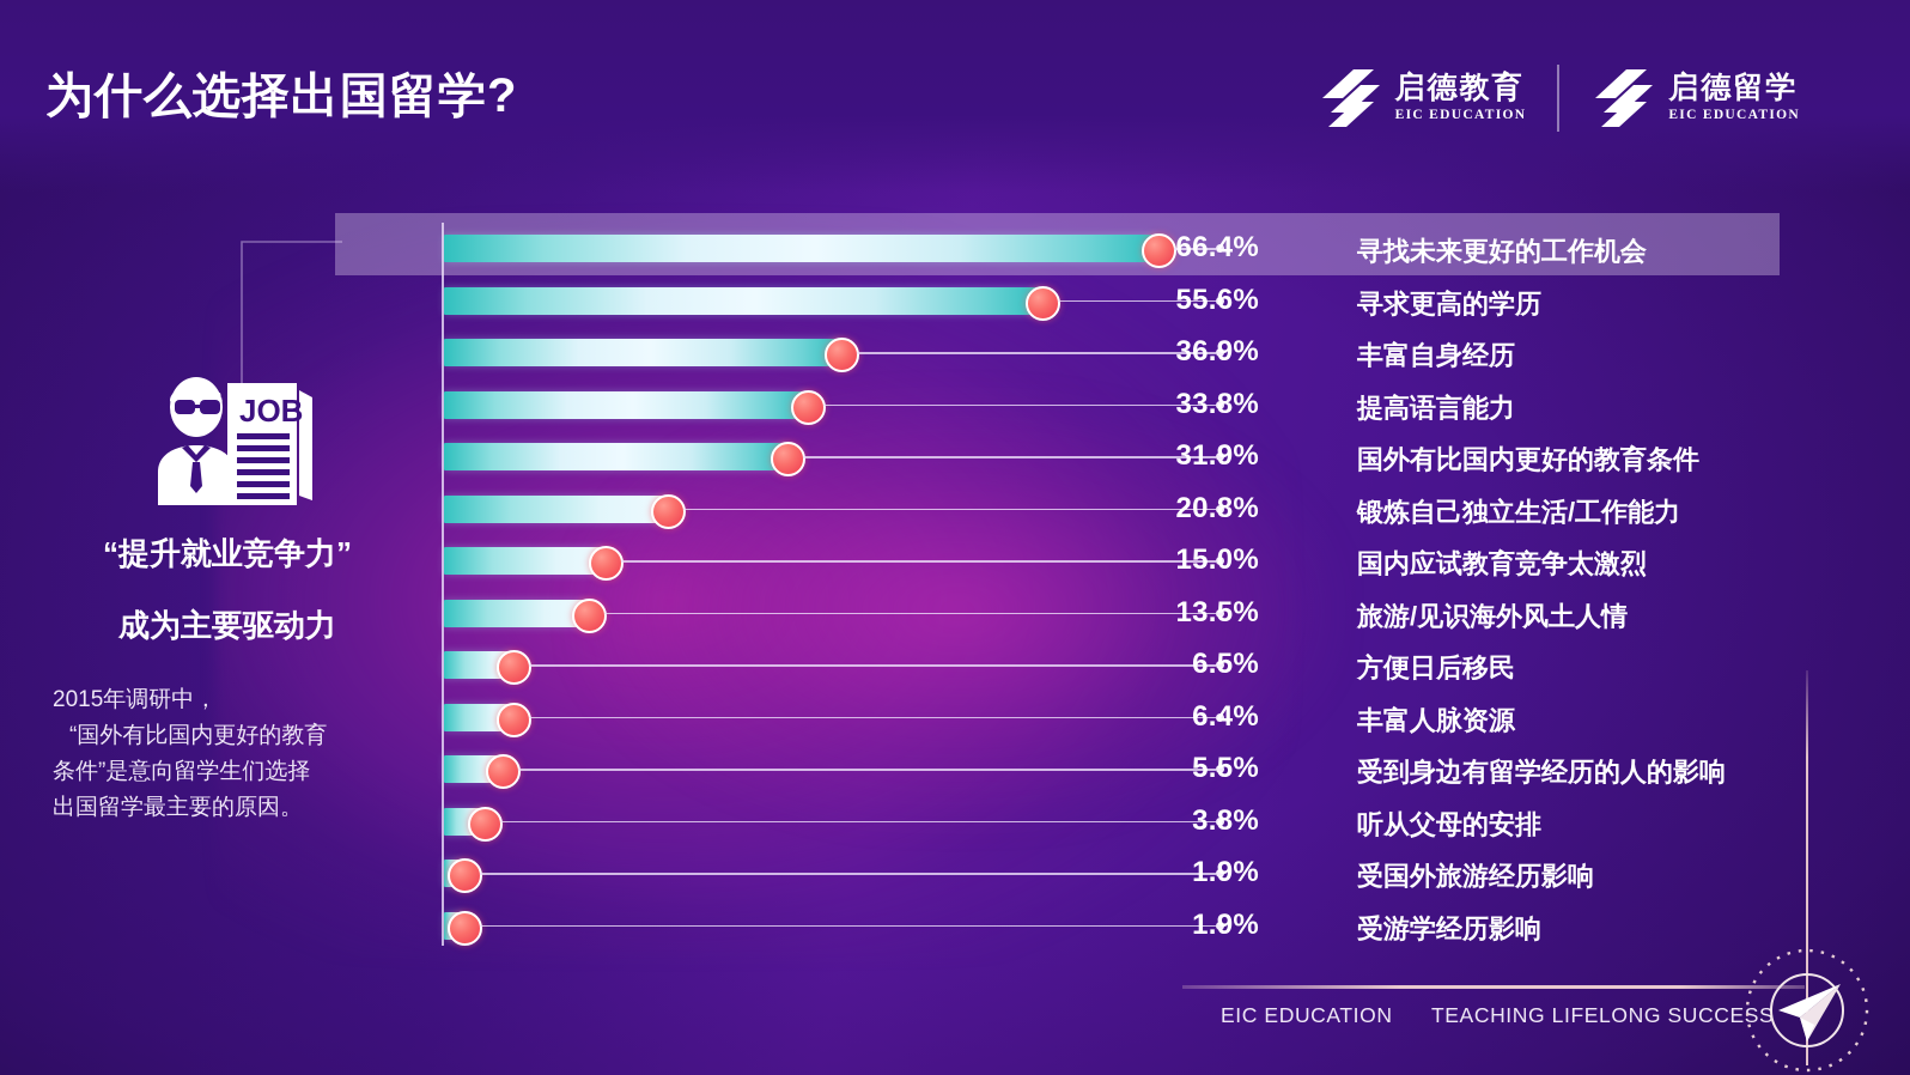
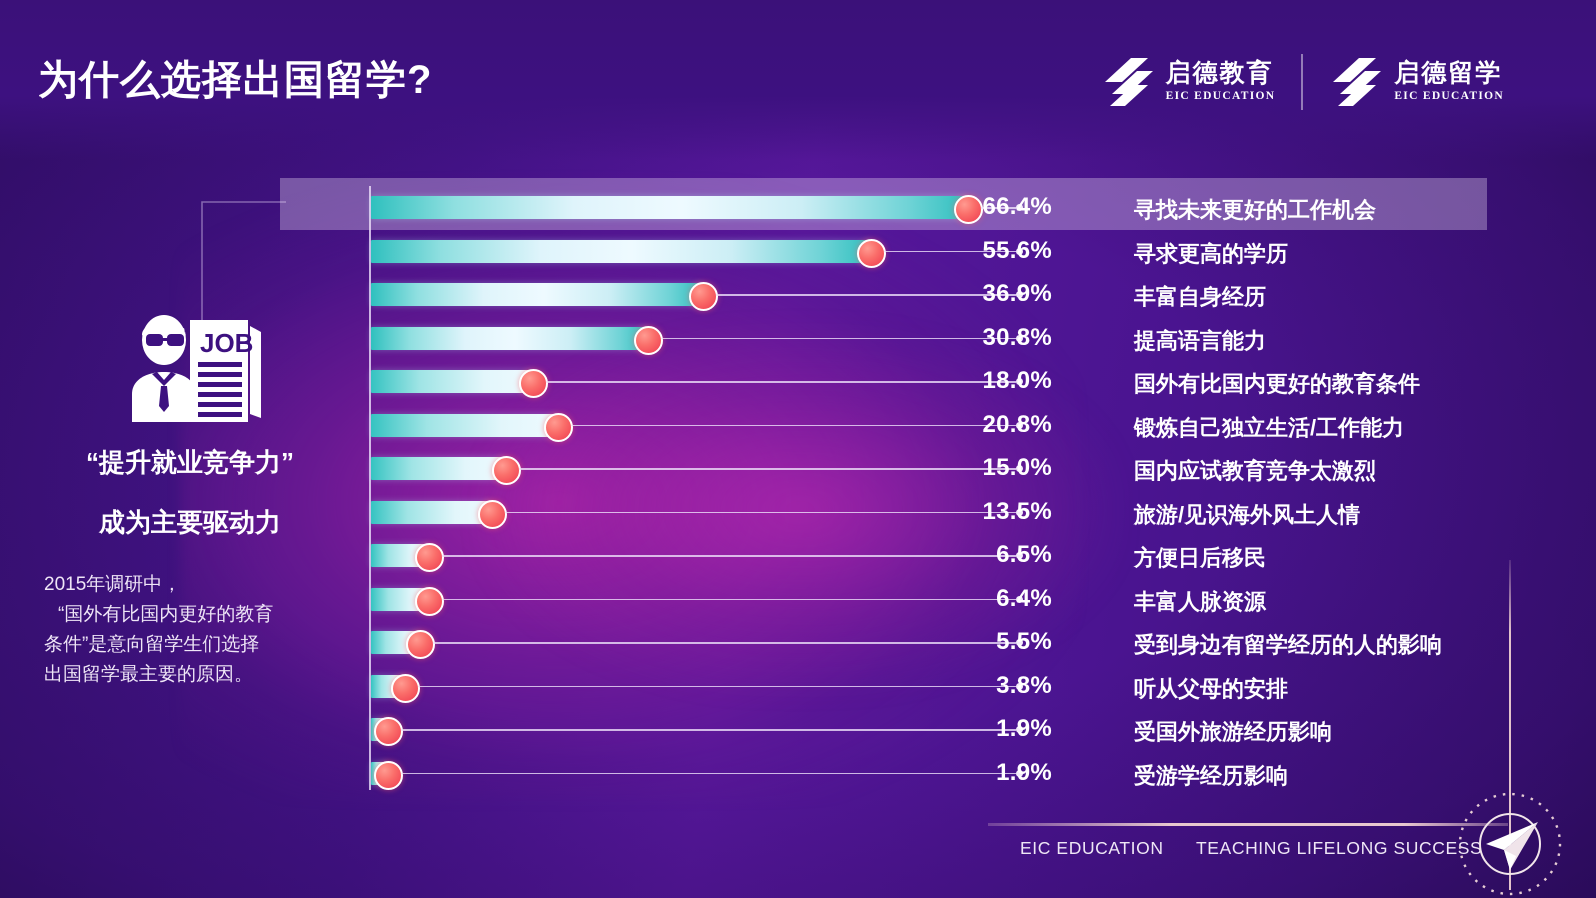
提高语言能力: 33.8% -> 30.8%
国外有比国内更好的教育条件: 31.9% -> 18.0%
